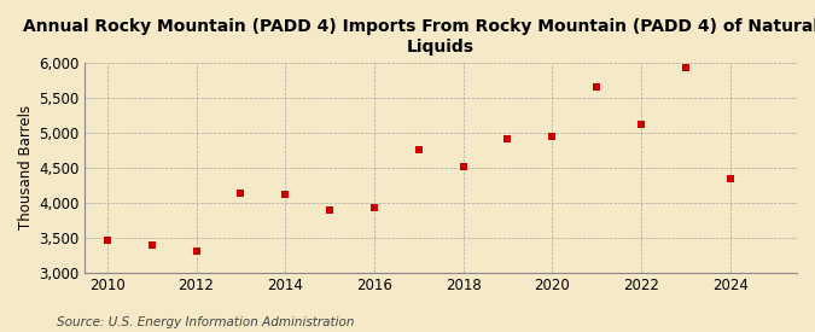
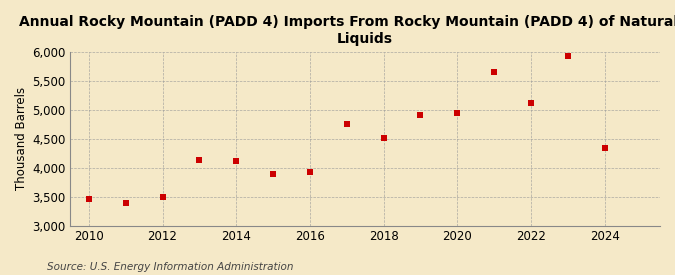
2012: 3,300 -> 3,500
